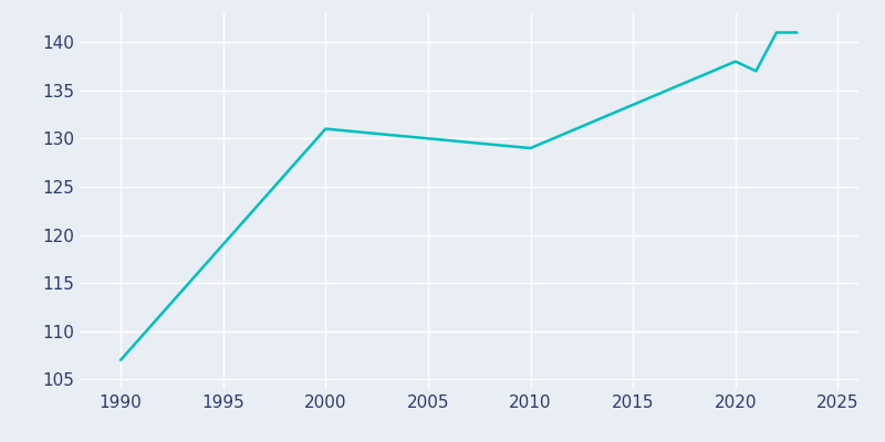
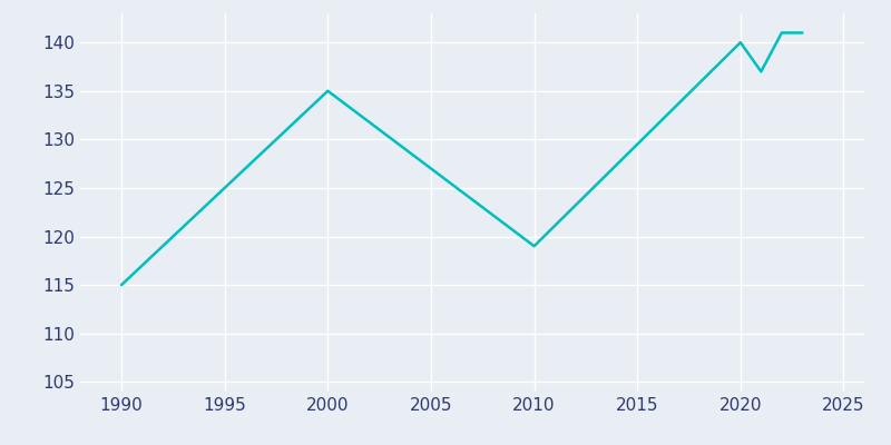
1990: 107 -> 115
2000: 131 -> 135
2005: 130 -> 127
2010: 129 -> 119
2020: 138 -> 140
